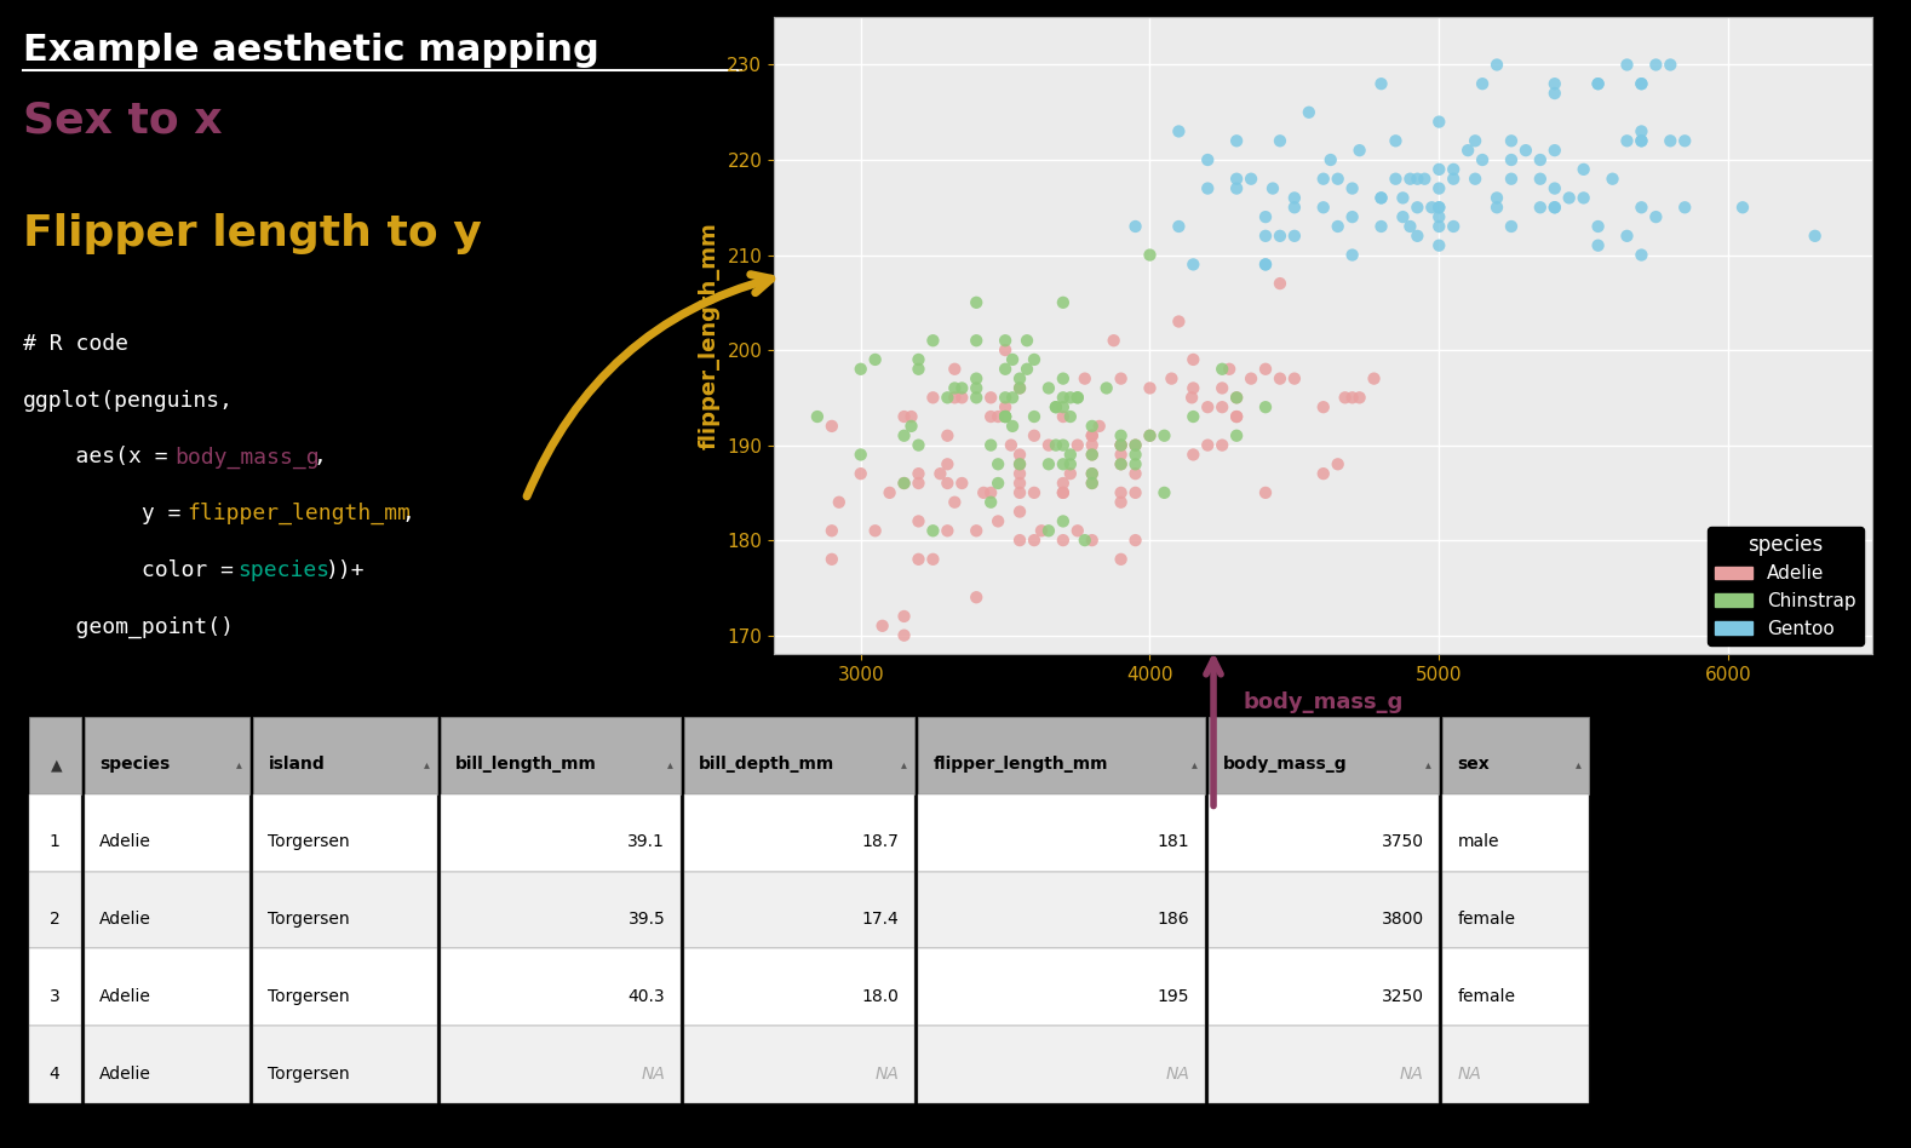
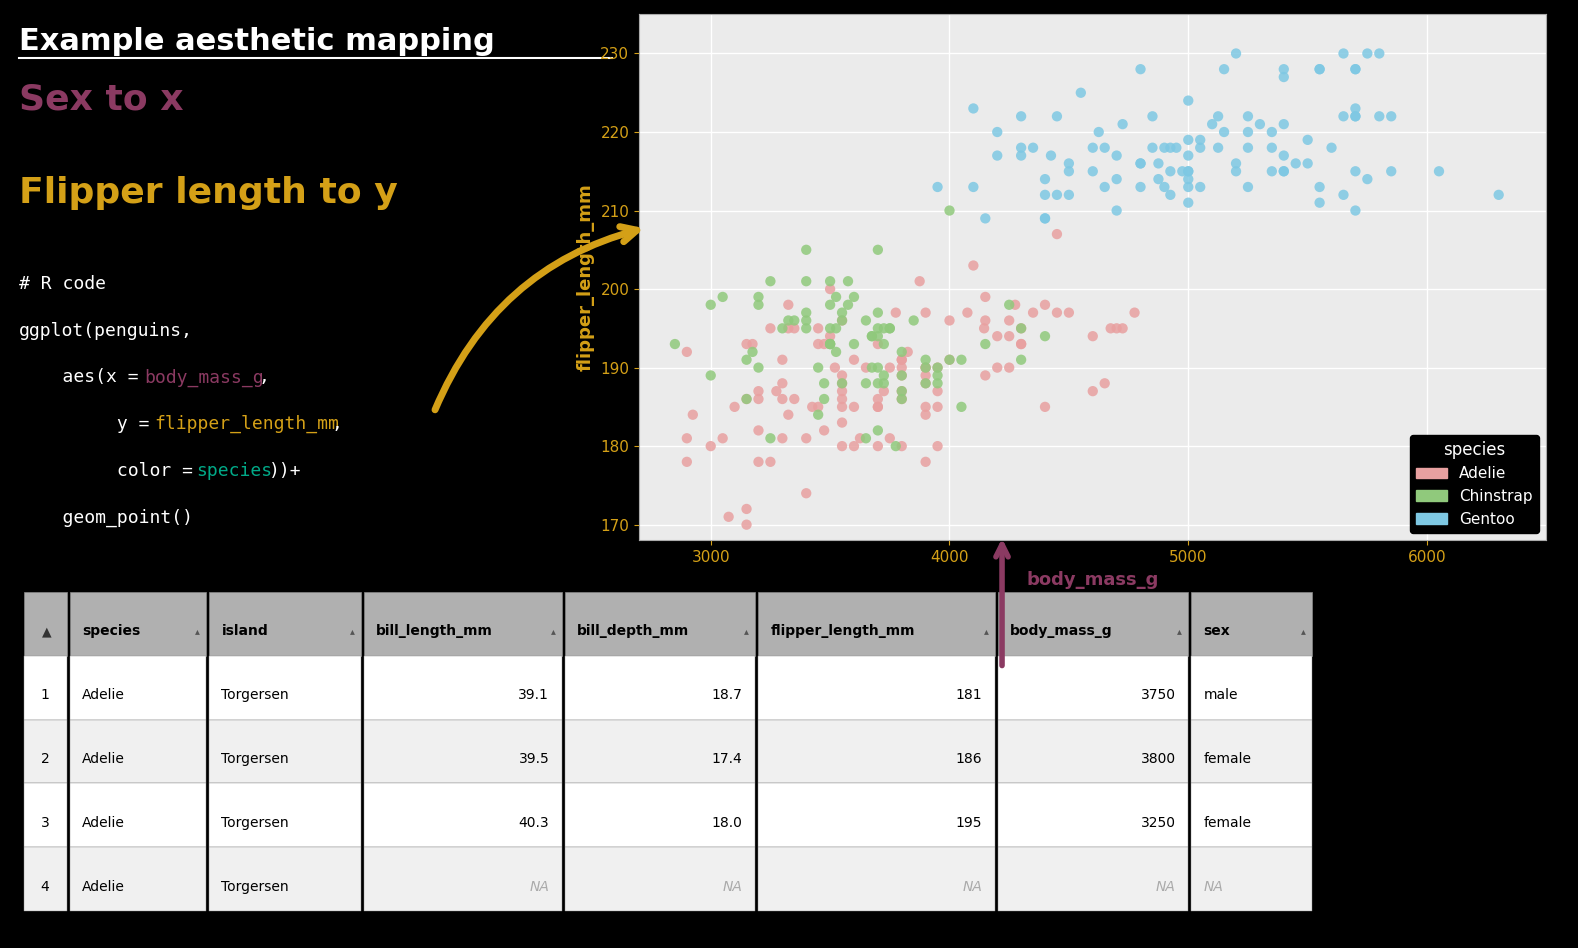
Adelie/3000: 187 -> 180
